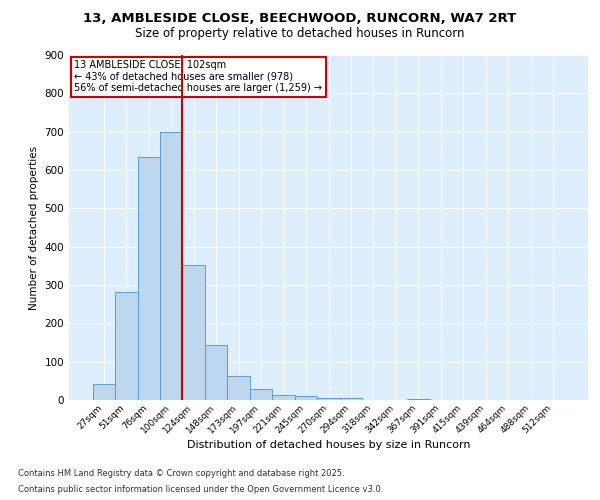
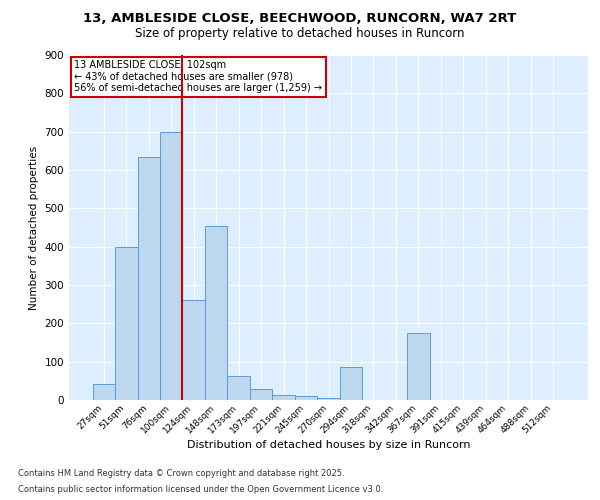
51sqm: 283 -> 400
124sqm: 353 -> 260
148sqm: 144 -> 455
294sqm: 6 -> 85
367sqm: 3 -> 175
